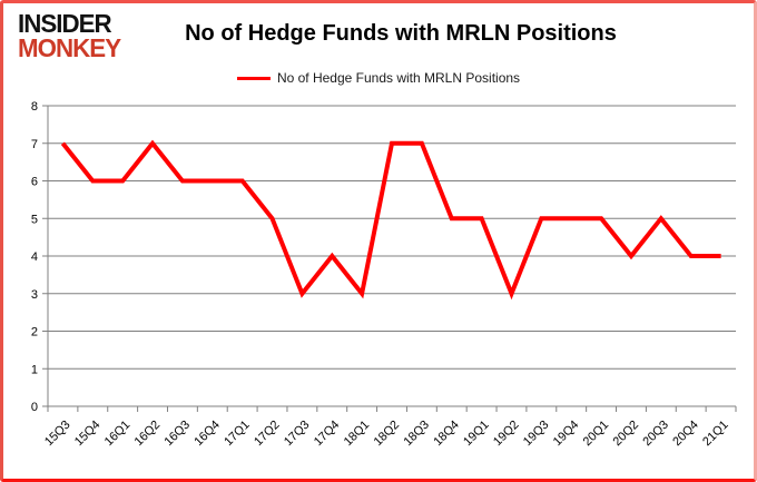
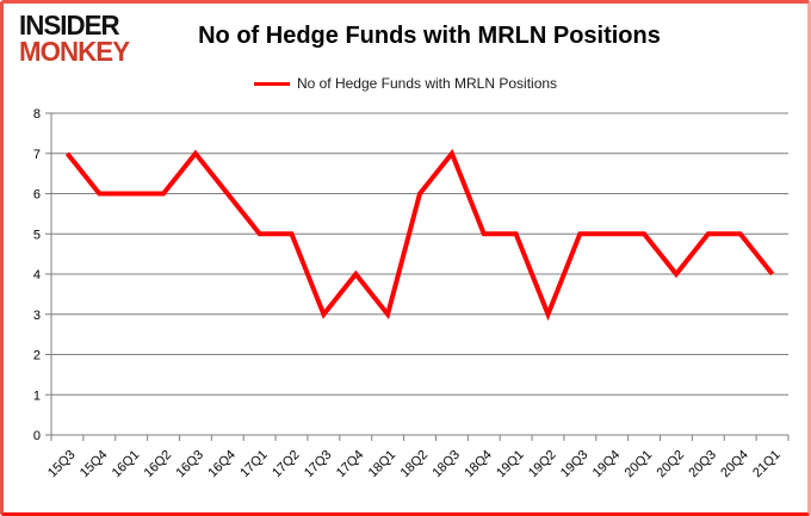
16Q2: 7 -> 6
16Q3: 6 -> 7
17Q1: 6 -> 5
18Q2: 7 -> 6
20Q4: 4 -> 5
